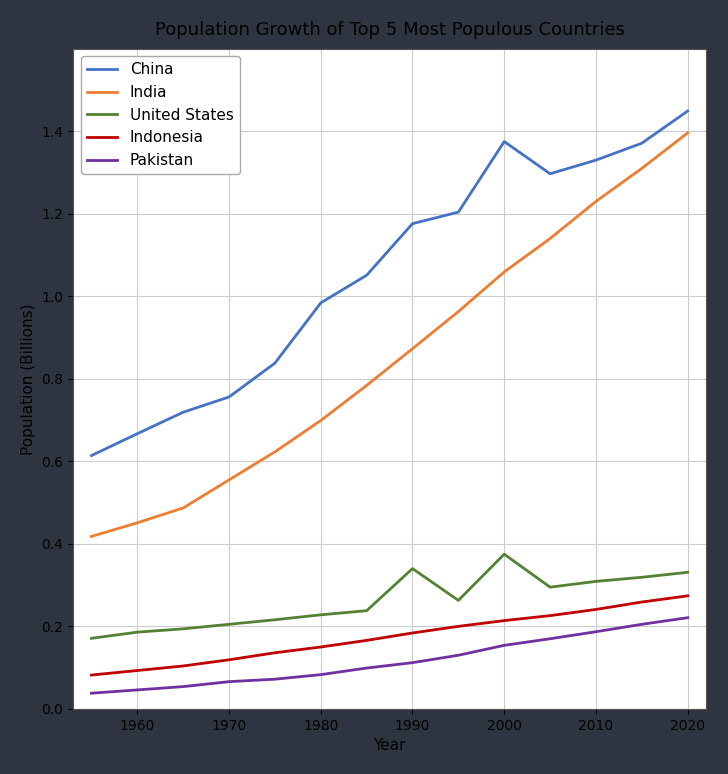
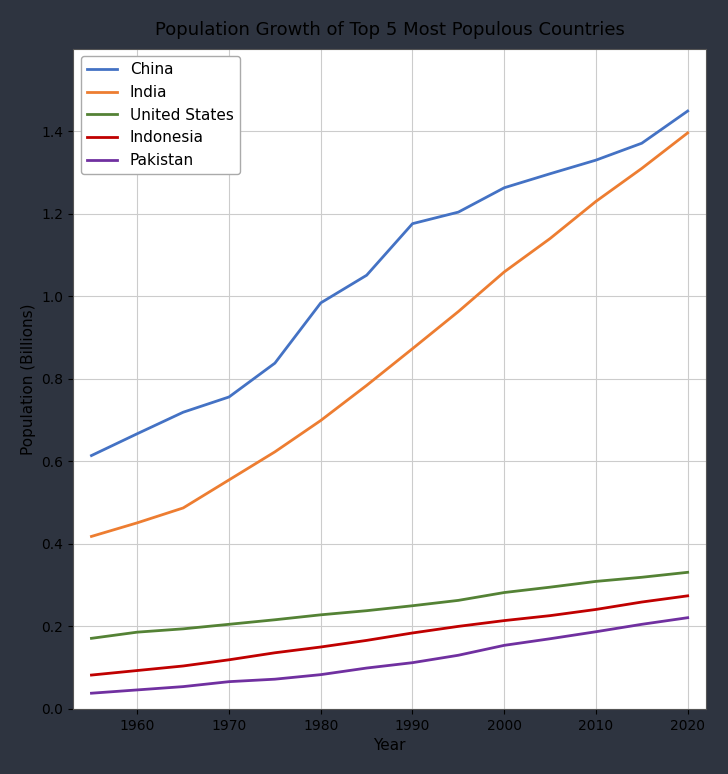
United States/1990: 0.340 -> 0.250
China/2000: 1.375 -> 1.263
United States/2000: 0.375 -> 0.282
